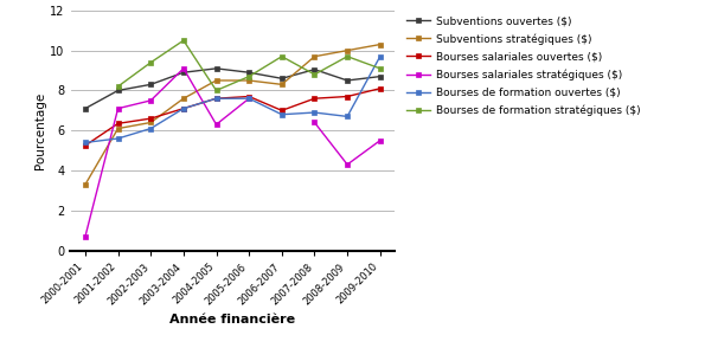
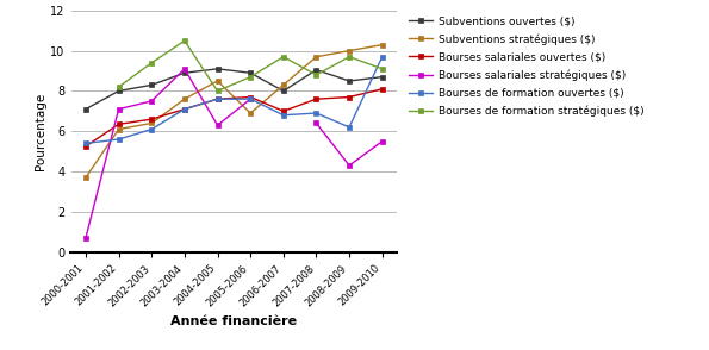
Subventions stratégiques ($)/2000-2001: 3.3 -> 3.7
Subventions stratégiques ($)/2005-2006: 8.5 -> 6.9
Subventions ouvertes ($)/2006-2007: 8.6 -> 8.0
Bourses de formation ouvertes ($)/2008-2009: 6.7 -> 6.2
